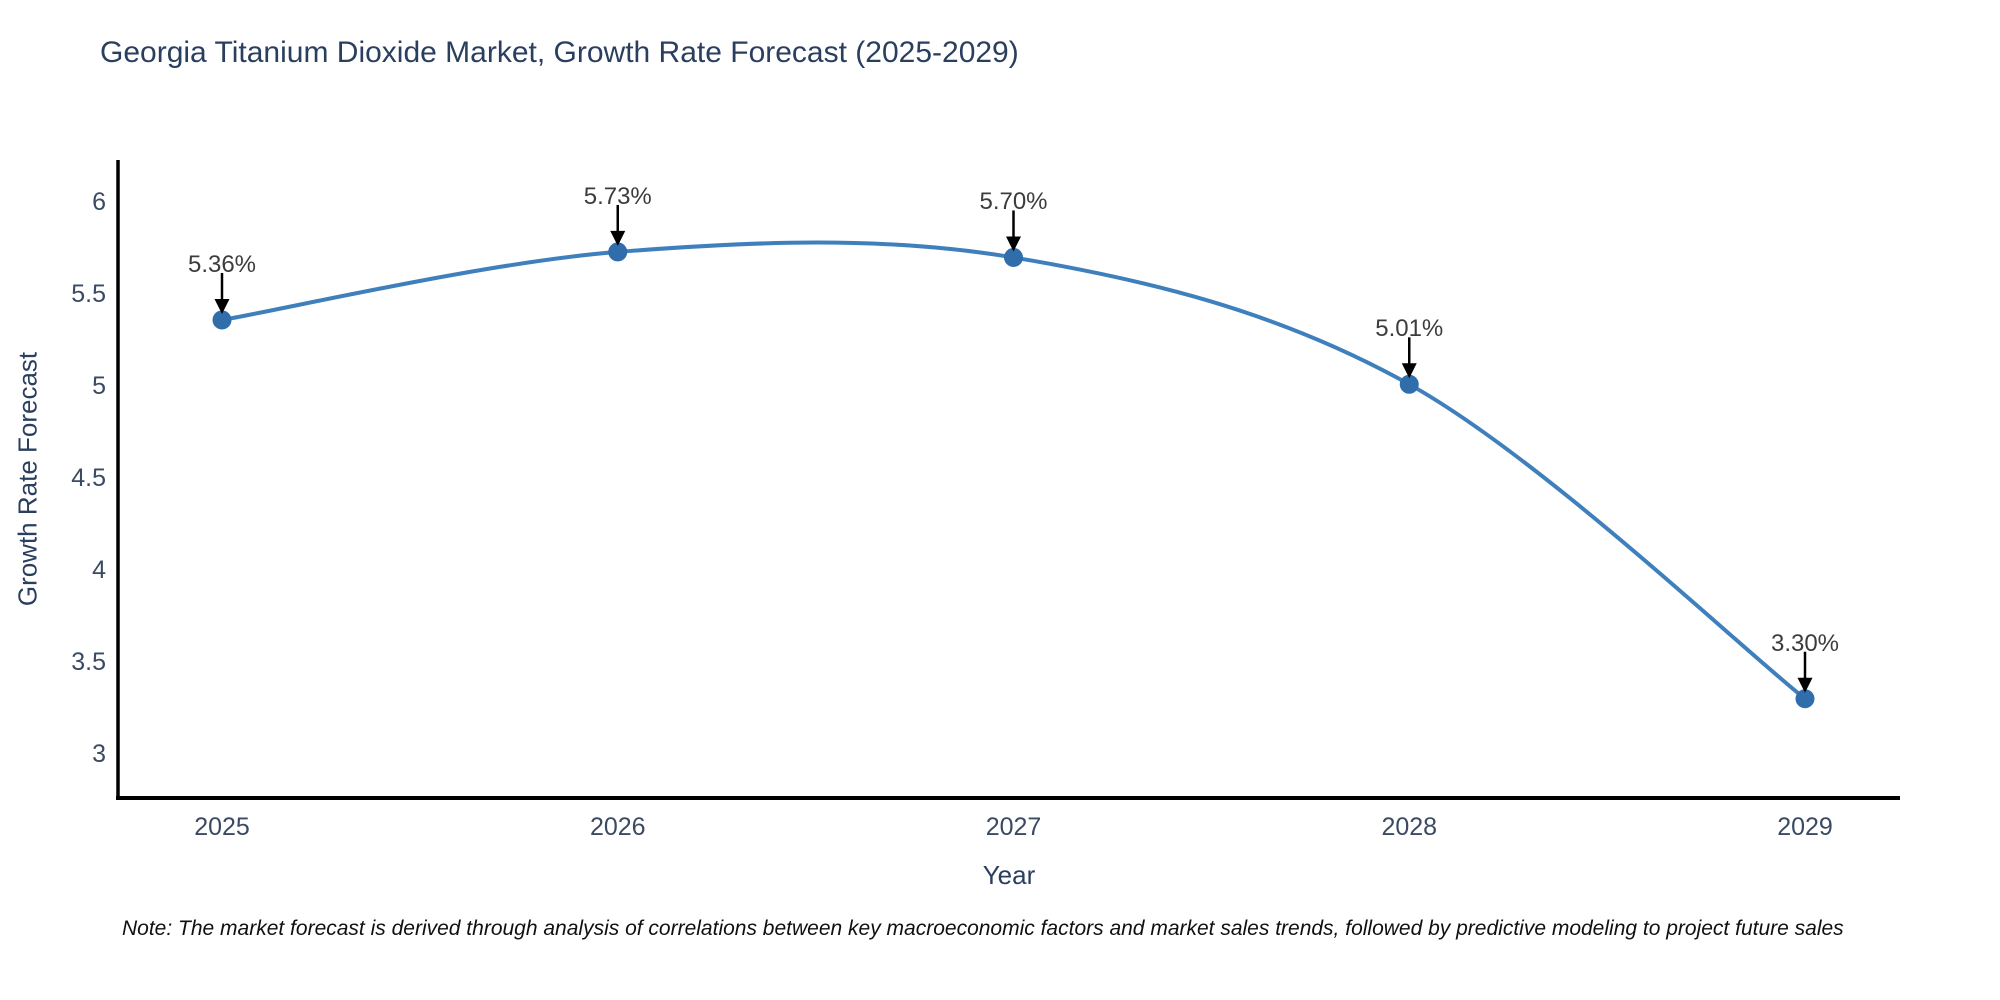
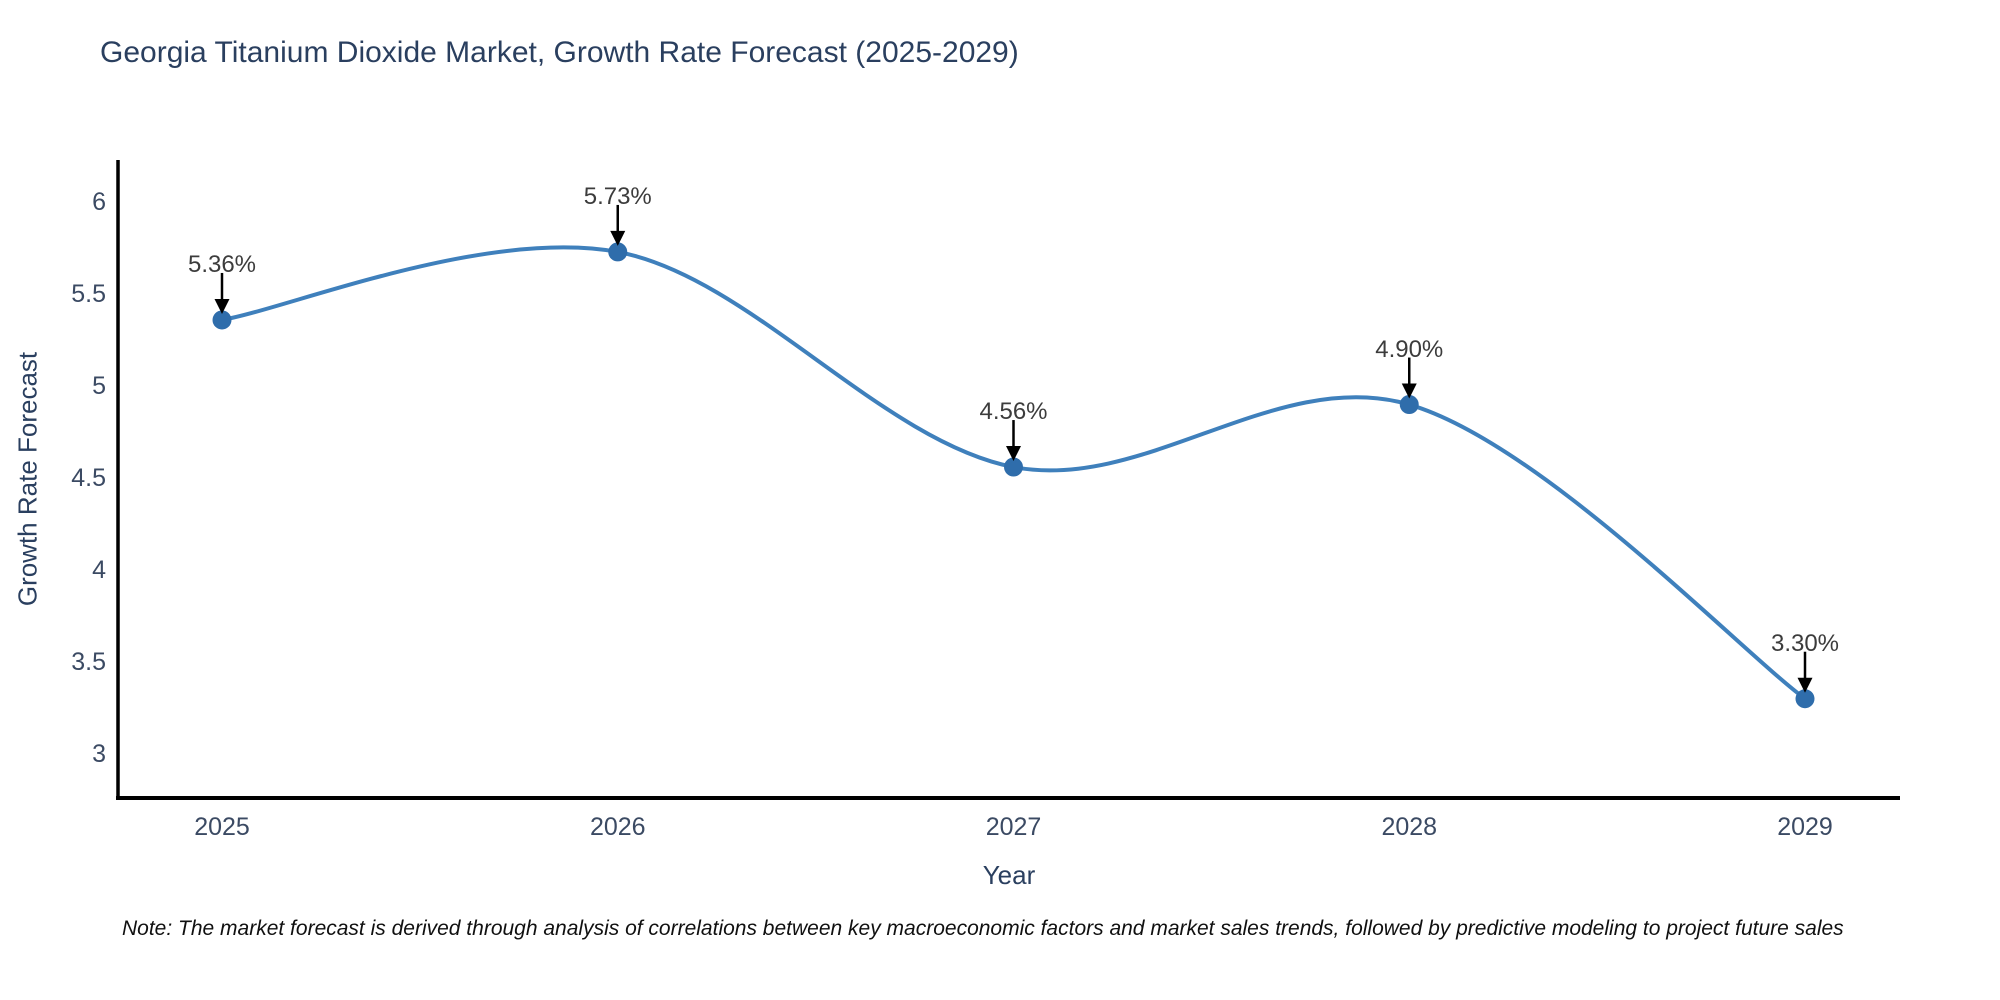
2027: 5.70% -> 4.56%
2028: 5.01% -> 4.90%
